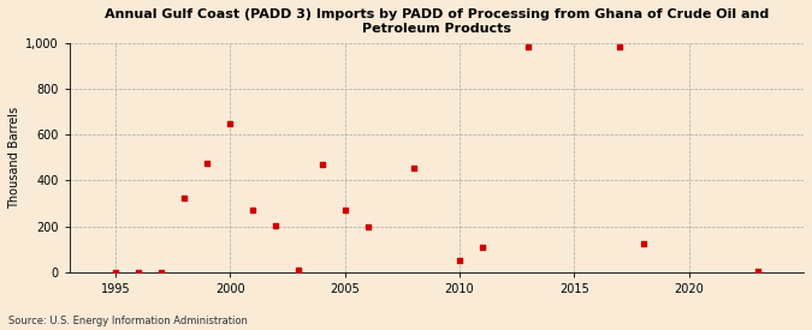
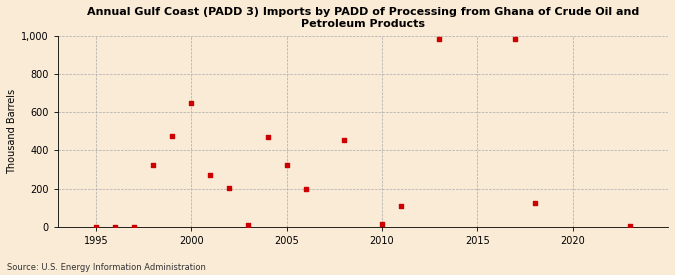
2005: 270 -> 320
2010: 50 -> 20
